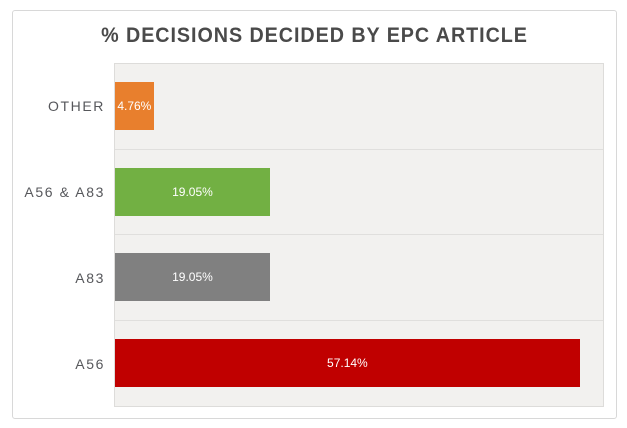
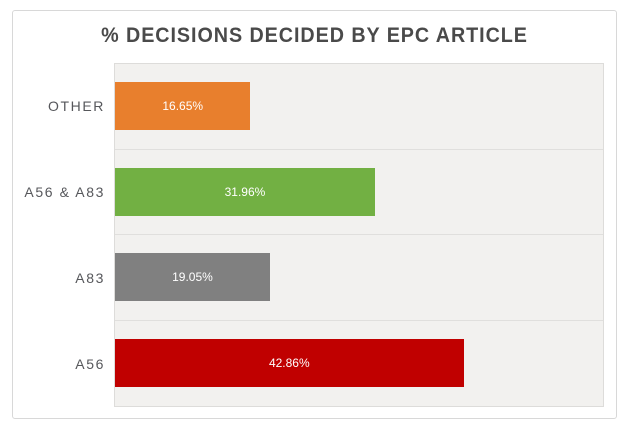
OTHER: 4.76% -> 16.65%
A56 & A83: 19.05% -> 31.96%
A56: 57.14% -> 42.86%
